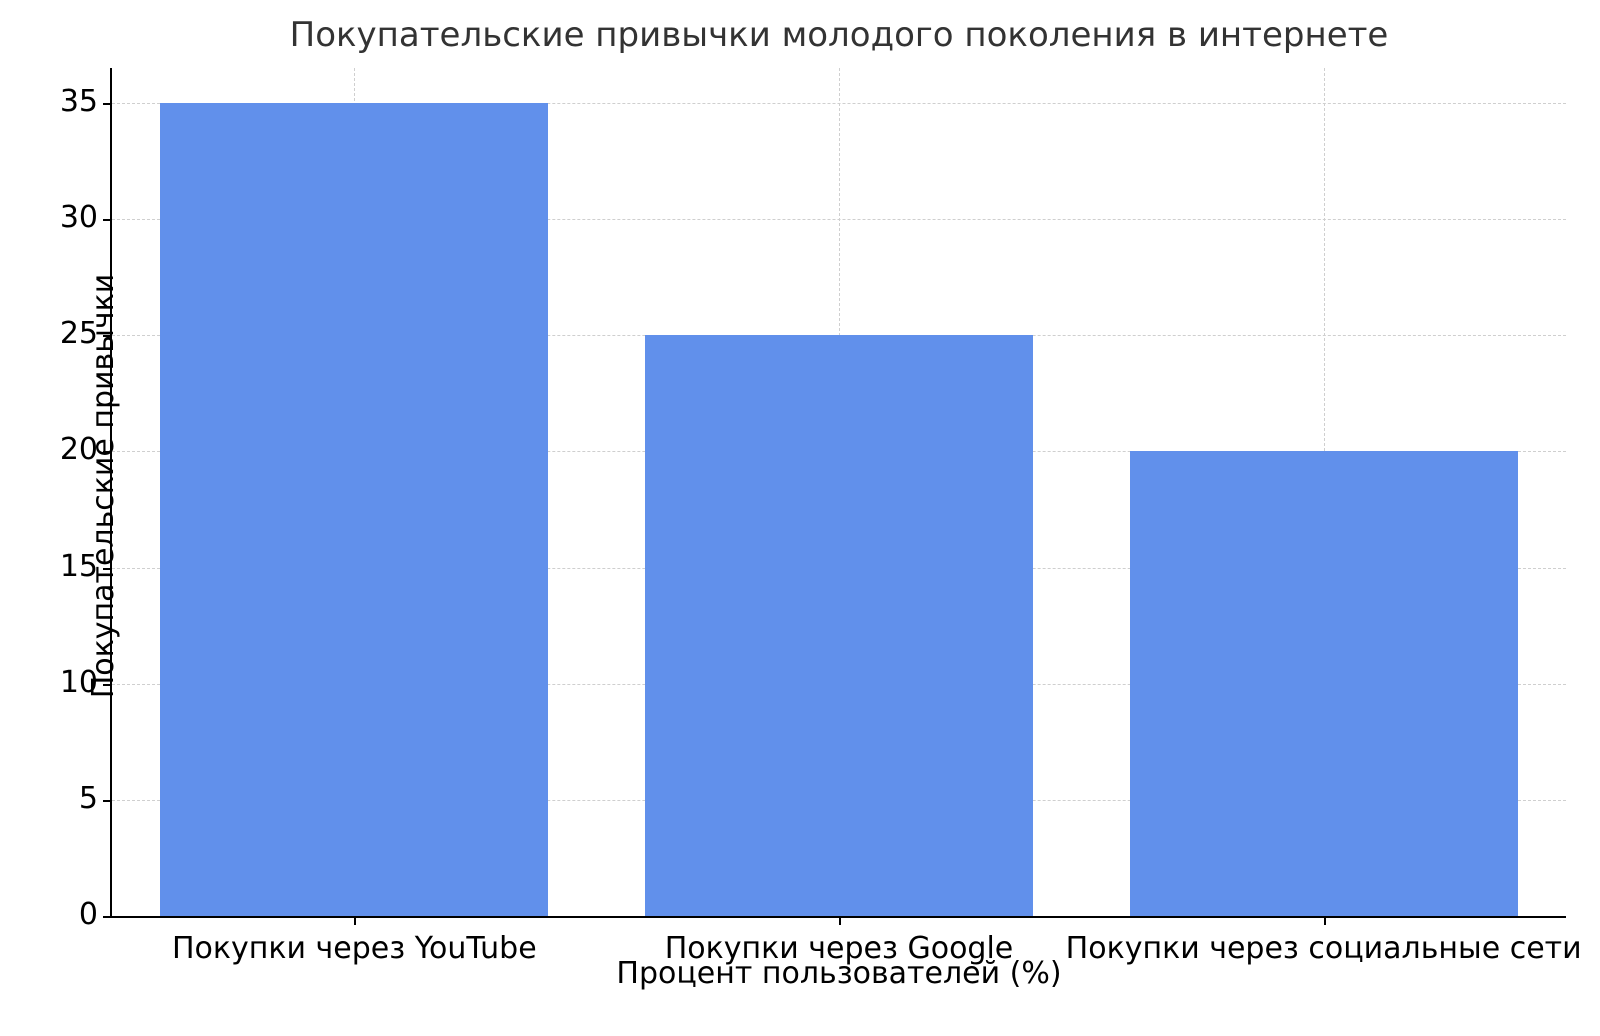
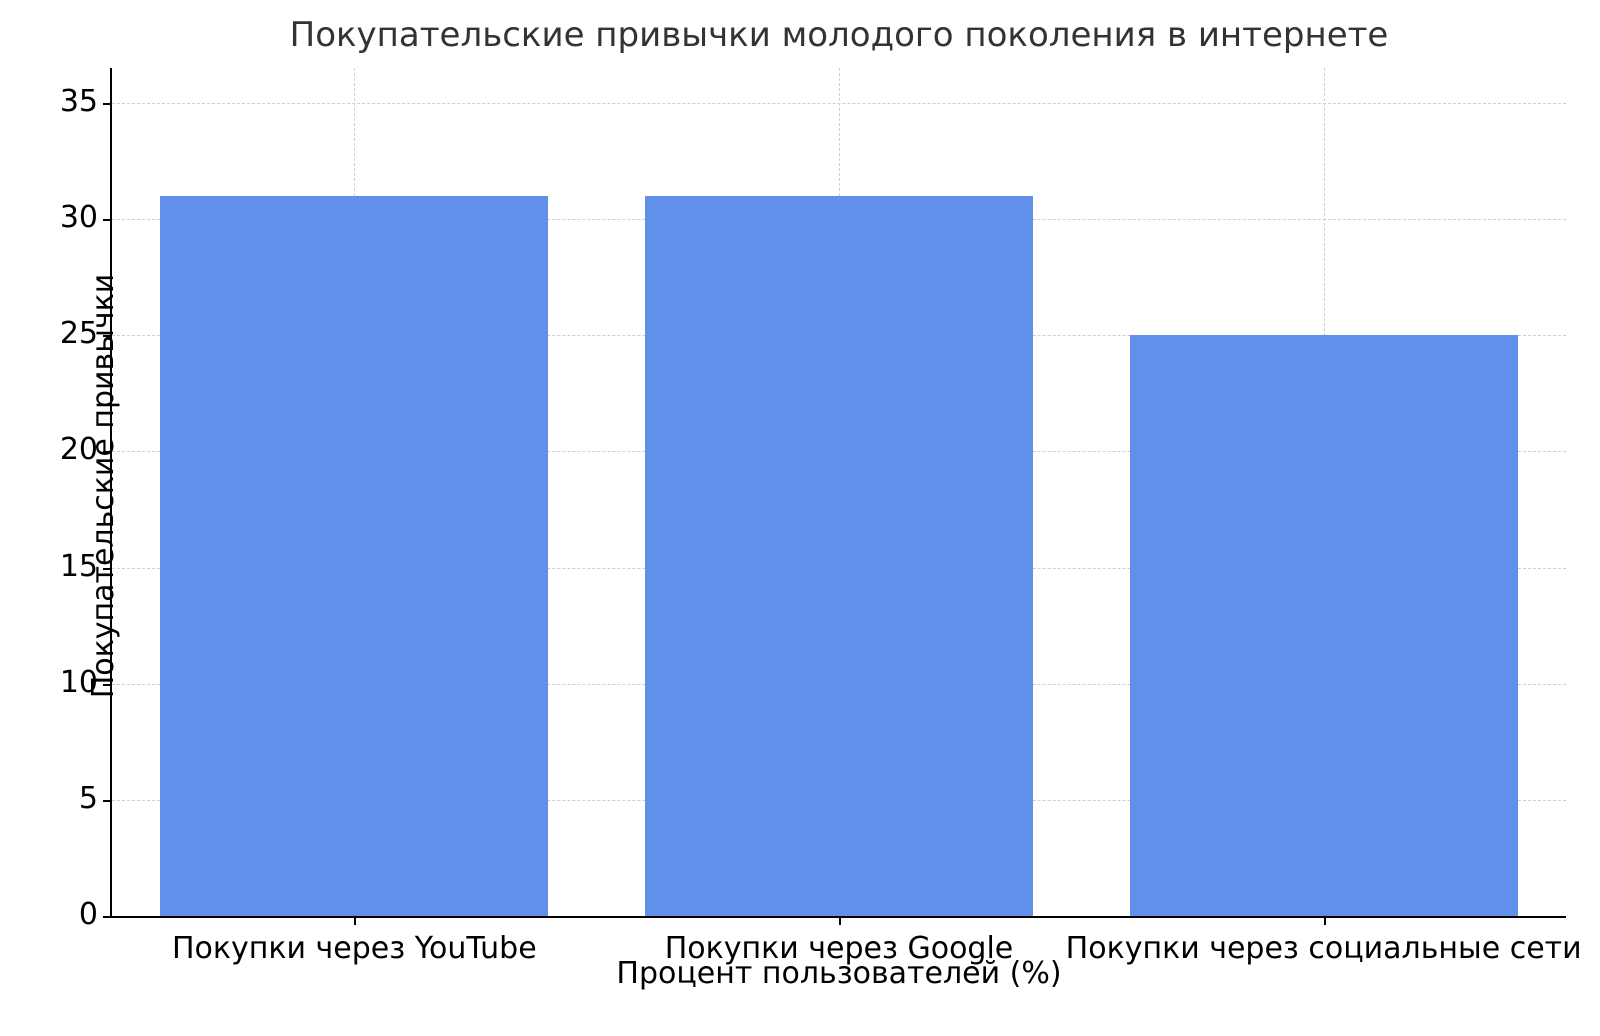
Покупки через YouTube: 35 -> 31
Покупки через Google: 25 -> 31
Покупки через социальные сети: 20 -> 25
